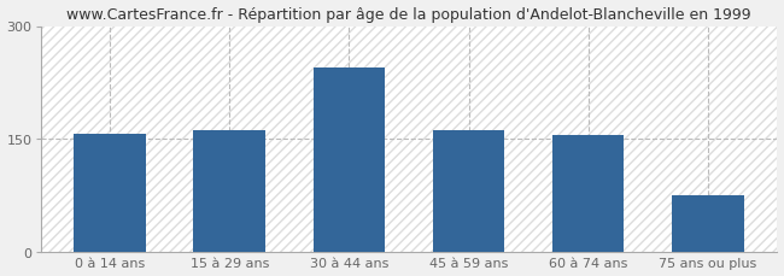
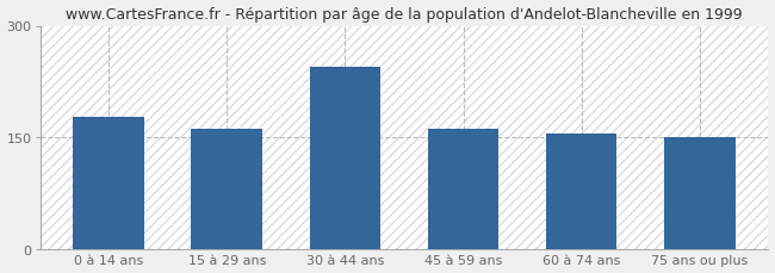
0 à 14 ans: 157 -> 178
75 ans ou plus: 75 -> 150
